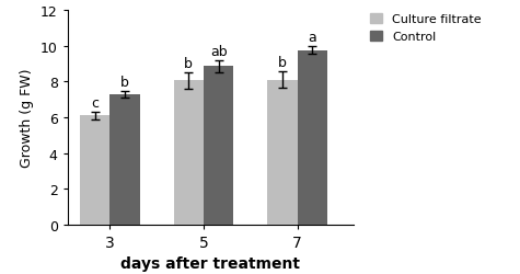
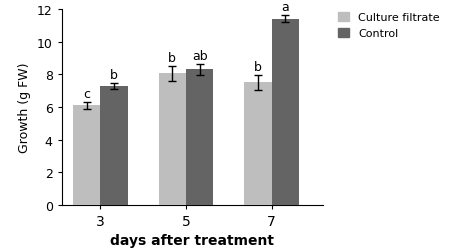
Control/5: 8.8 -> 8.3
Culture filtrate/7: 8.1 -> 7.5
Control/7: 9.8 -> 11.4
